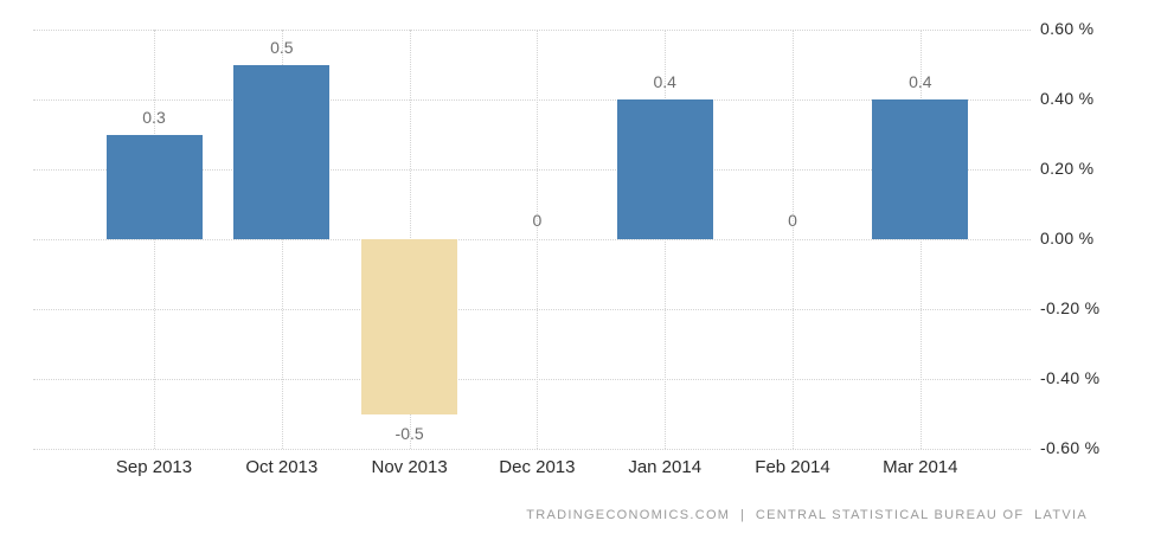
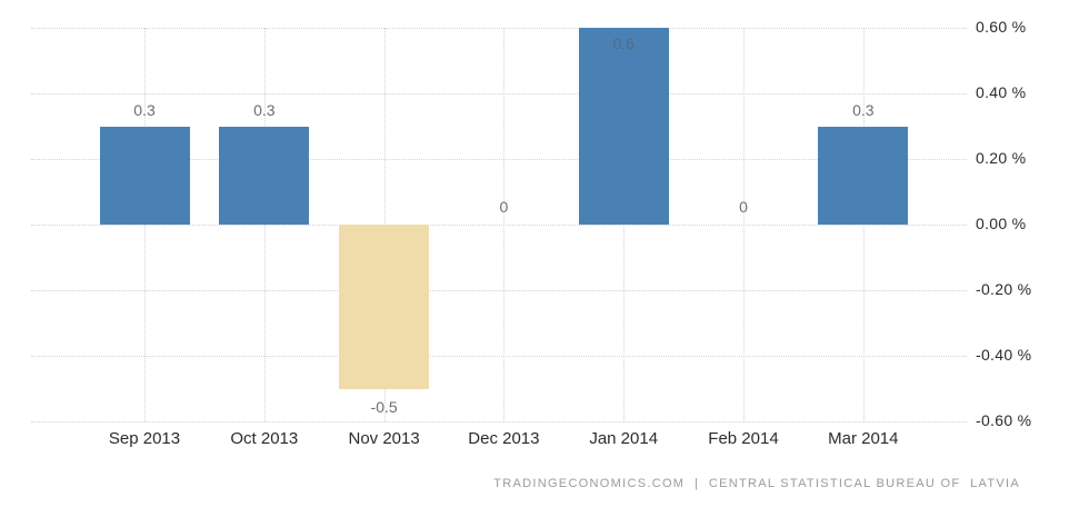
Oct 2013: 0.5 -> 0.3
Jan 2014: 0.4 -> 0.6
Mar 2014: 0.4 -> 0.3
